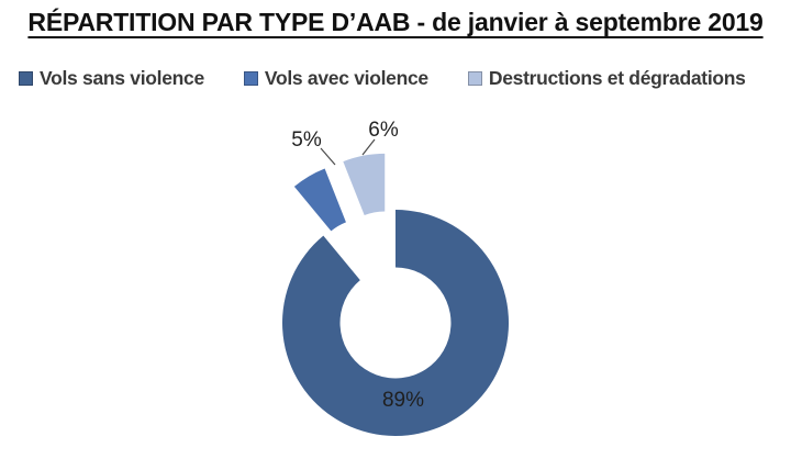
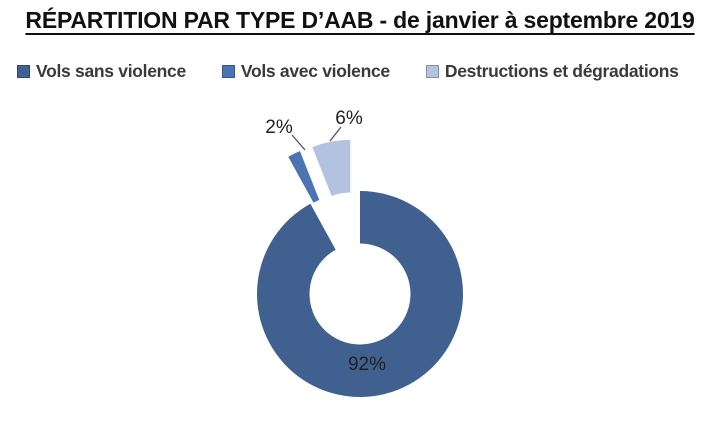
Vols sans violence: 89% -> 92%
Vols avec violence: 5% -> 2%
